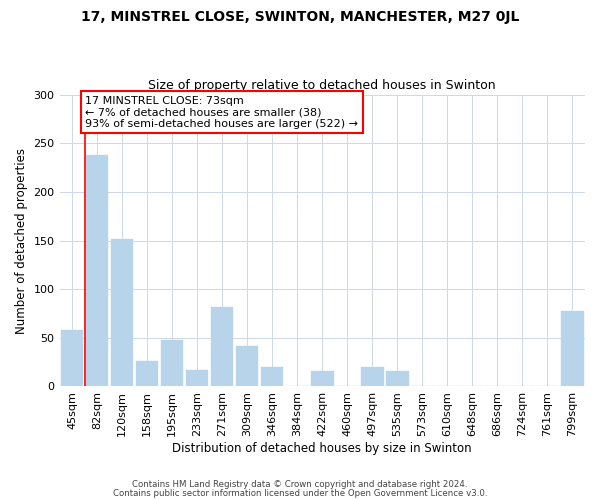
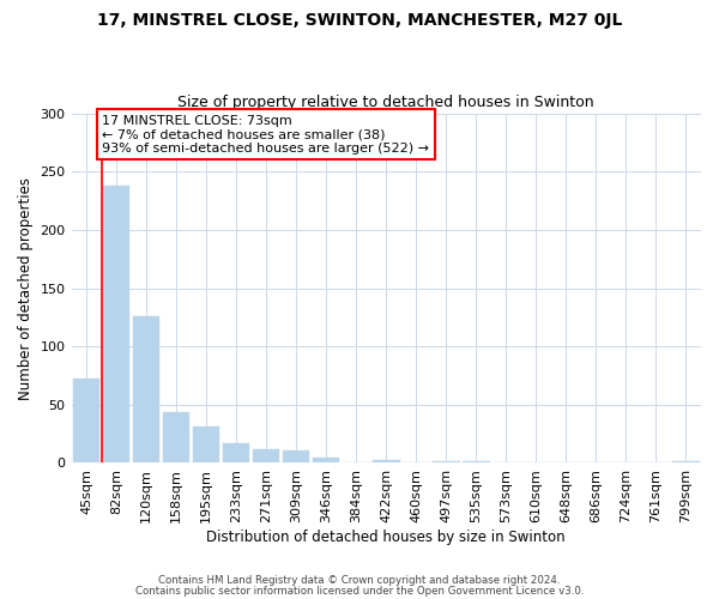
45sqm: 58 -> 72
120sqm: 152 -> 126
158sqm: 26 -> 44
195sqm: 48 -> 31
271sqm: 82 -> 12
309sqm: 42 -> 11
346sqm: 20 -> 5
422sqm: 16 -> 3
497sqm: 20 -> 2
535sqm: 16 -> 1
799sqm: 78 -> 1
